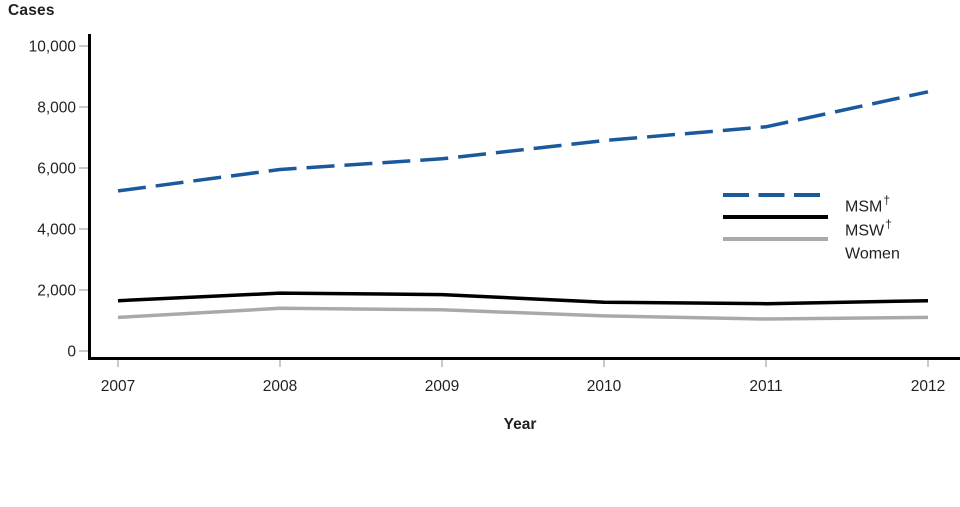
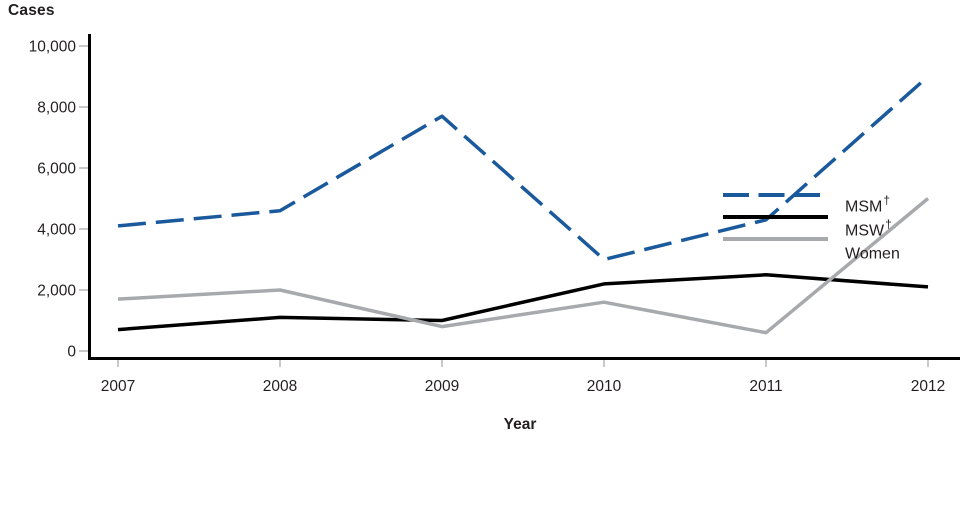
MSM/2007: 5200 -> 4100
MSW/2007: 1600 -> 700
Women/2007: 1100 -> 1700
MSM/2008: 6000 -> 4600
MSW/2008: 1900 -> 1100
Women/2008: 1400 -> 2000
MSM/2009: 6300 -> 7700
MSW/2009: 1800 -> 1000
Women/2009: 1400 -> 800
MSM/2010: 6900 -> 3000
MSW/2010: 1600 -> 2200
Women/2010: 1200 -> 1600
MSM/2011: 7400 -> 4300
MSW/2011: 1600 -> 2500
Women/2011: 1000 -> 600
MSM/2012: 8500 -> 9000
MSW/2012: 1600 -> 2100
Women/2012: 1100 -> 5000
